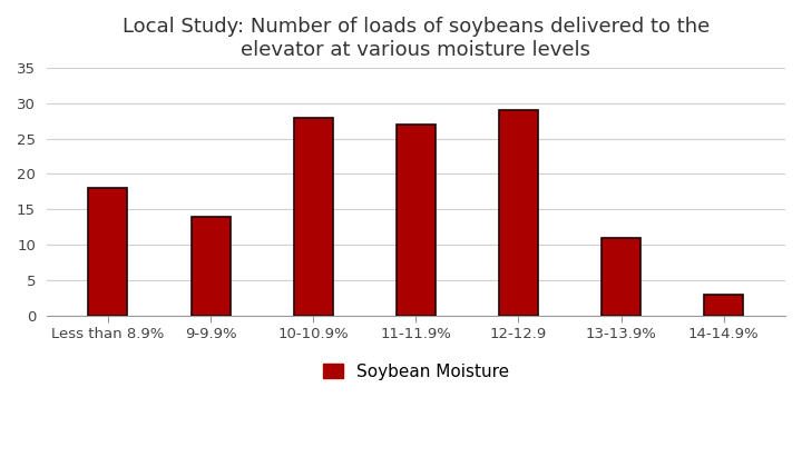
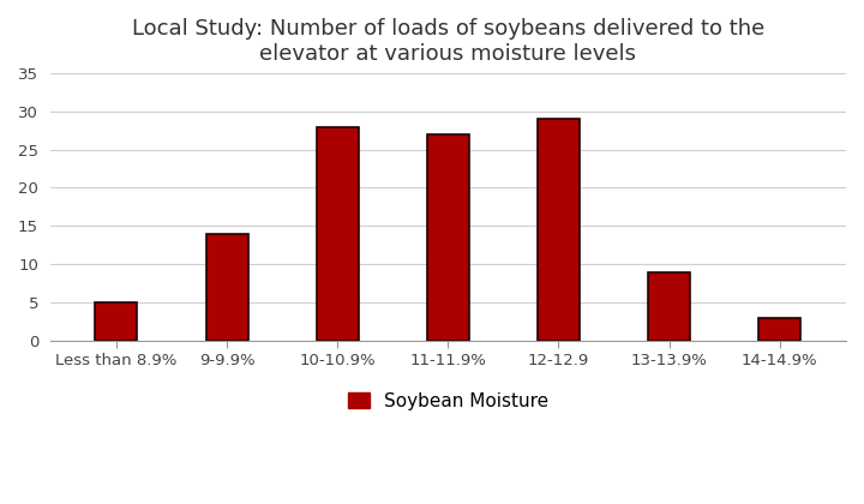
Less than 8.9%: 18 -> 5
13-13.9%: 11 -> 9
